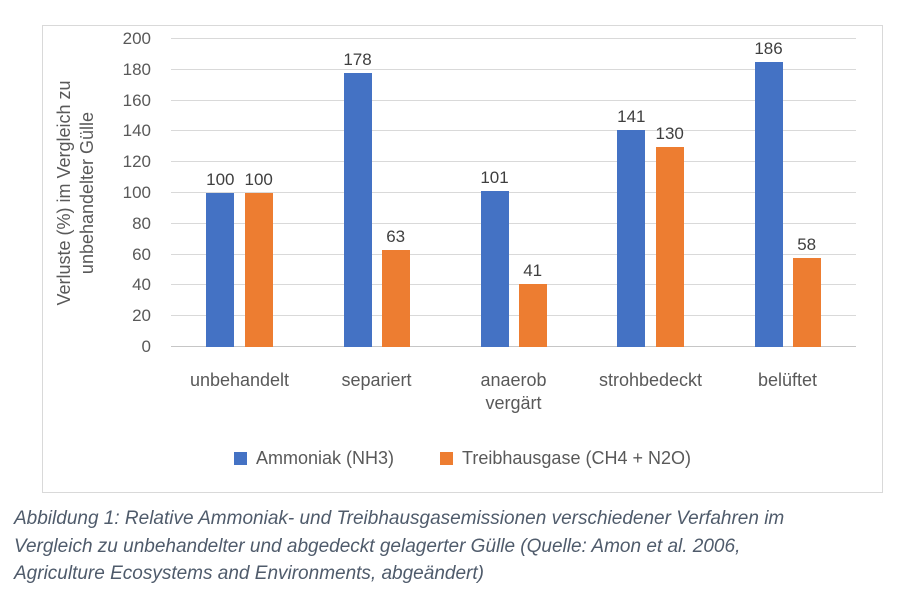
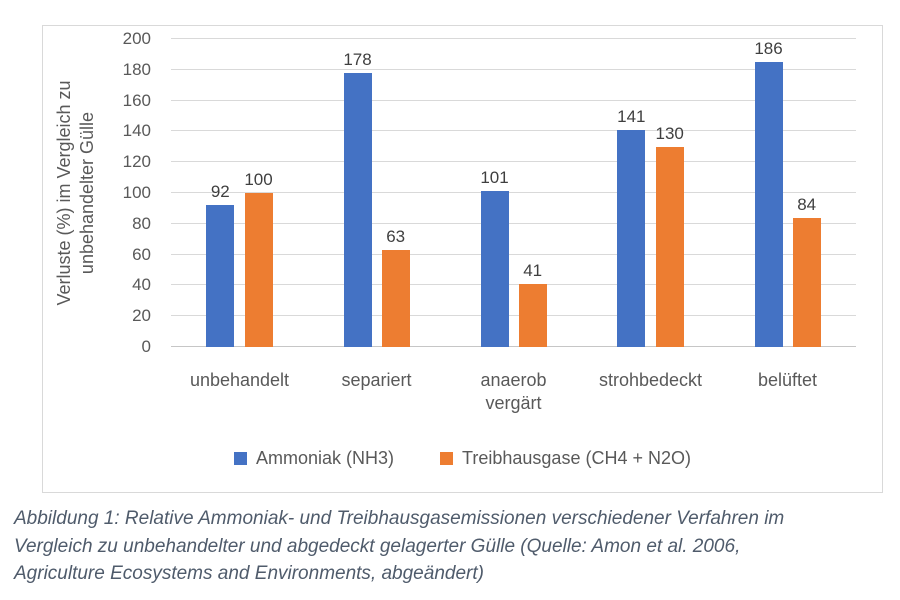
Ammoniak (NH3)/unbehandelt: 100 -> 92
Treibhausgase (CH4 + N2O)/belüftet: 58 -> 84
